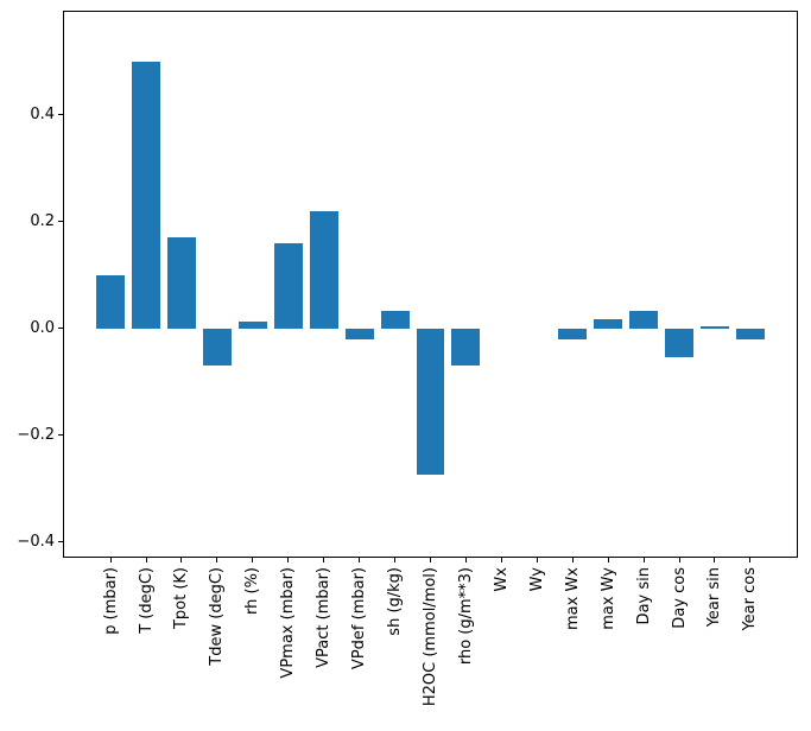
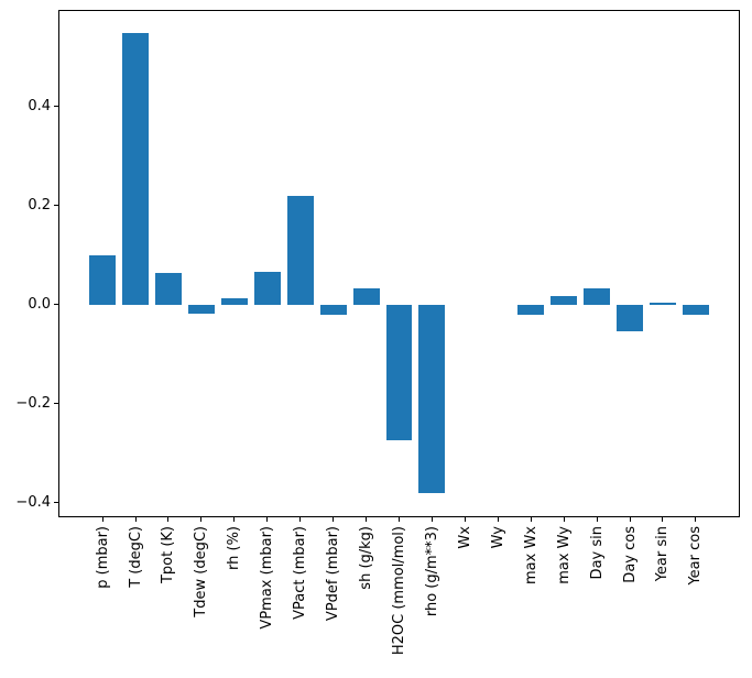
T (degC): 0.50 -> 0.55
Tpot (K): 0.17 -> 0.06
Tdew (degC): -0.07 -> -0.02
VPmax (mbar): 0.16 -> 0.07
rho (g/m**3): -0.07 -> -0.38
